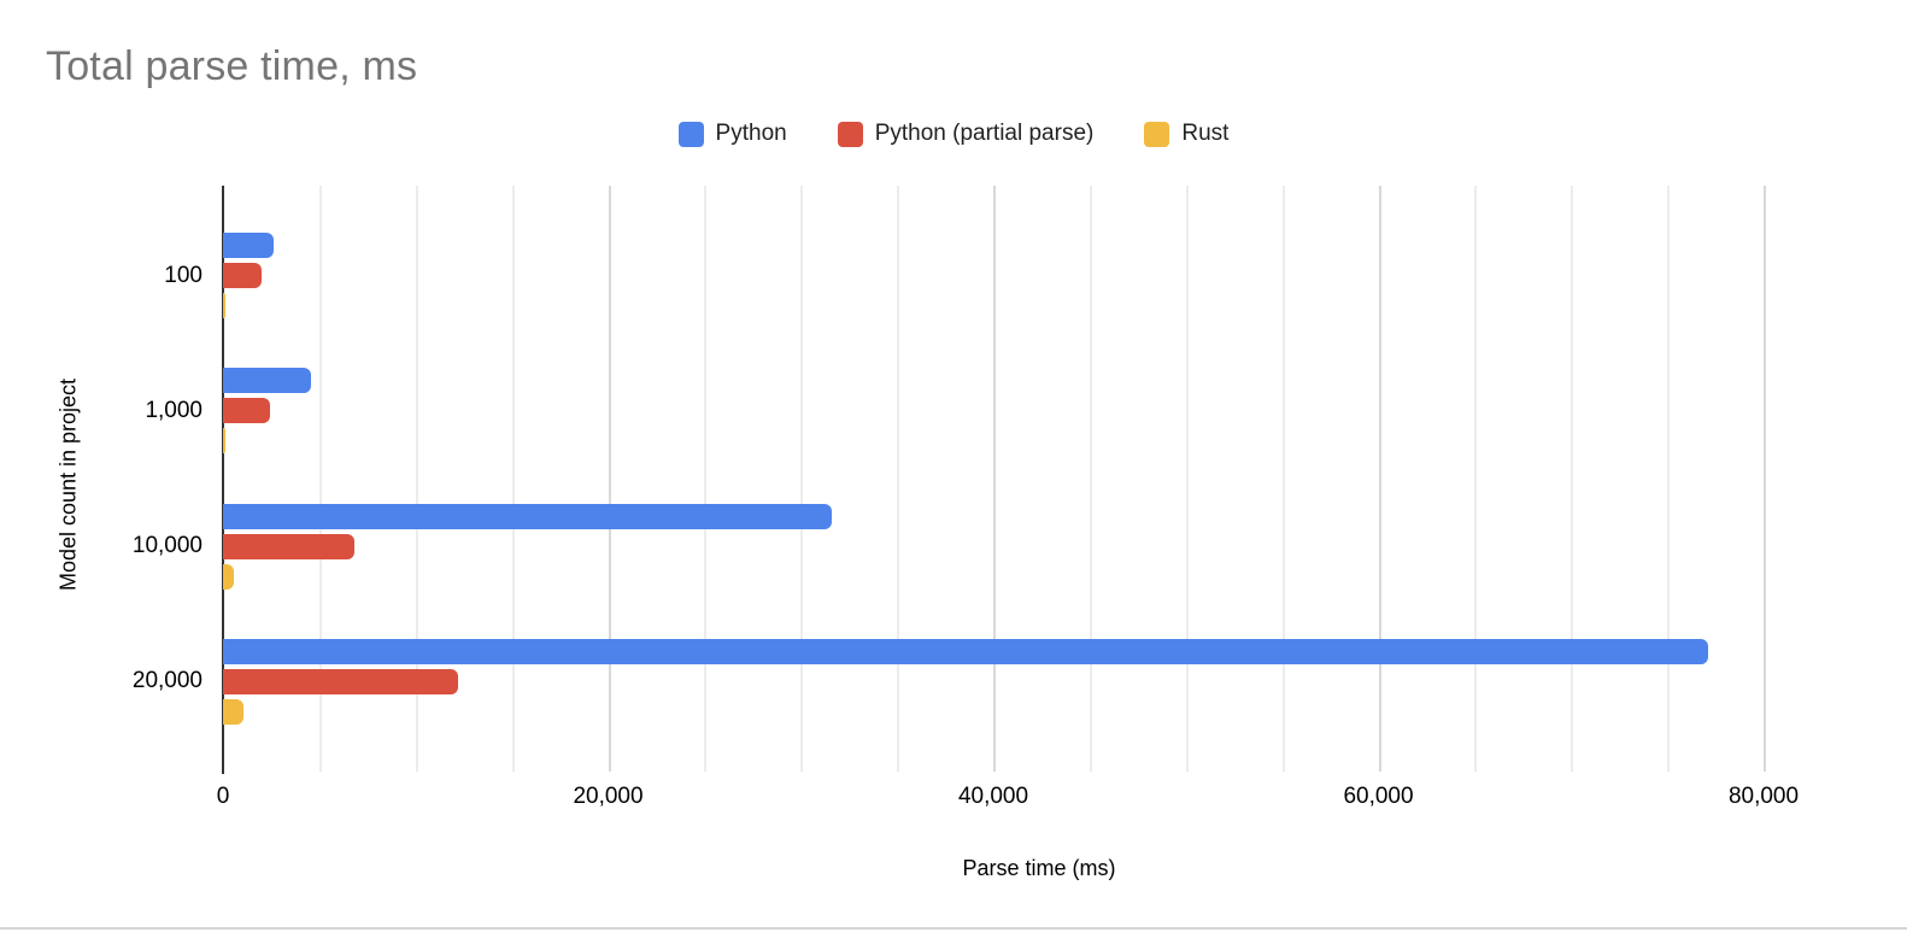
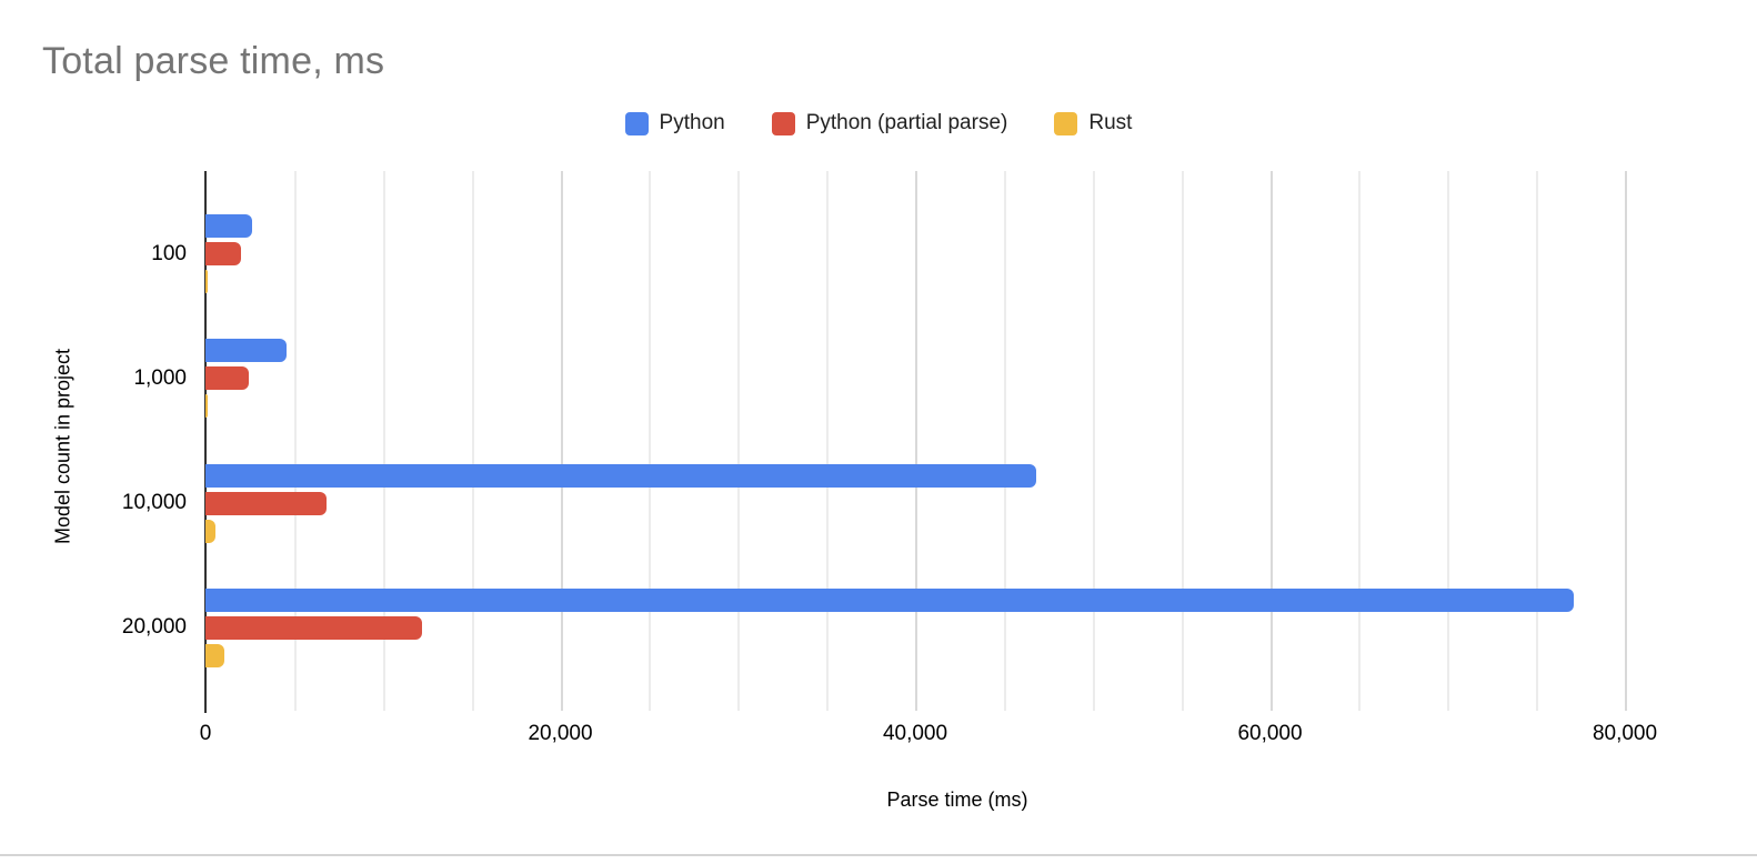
Python/10,000: 31600 -> 46800
